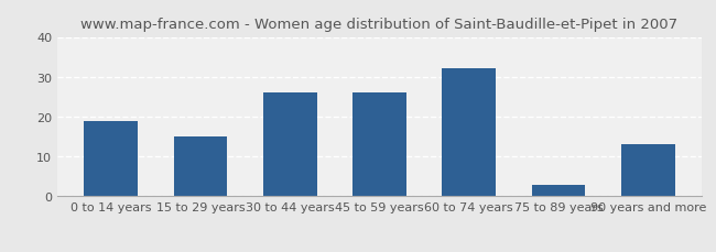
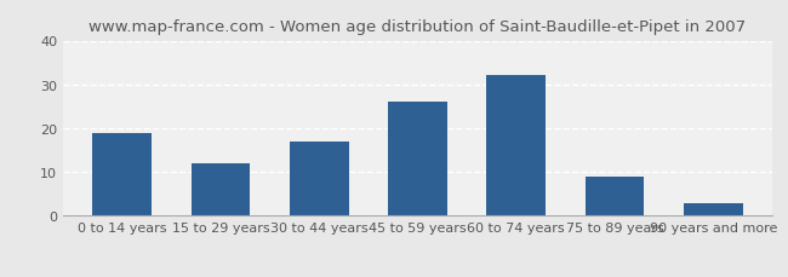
15 to 29 years: 15 -> 12
30 to 44 years: 26 -> 17
75 to 89 years: 3 -> 9
90 years and more: 13 -> 3
